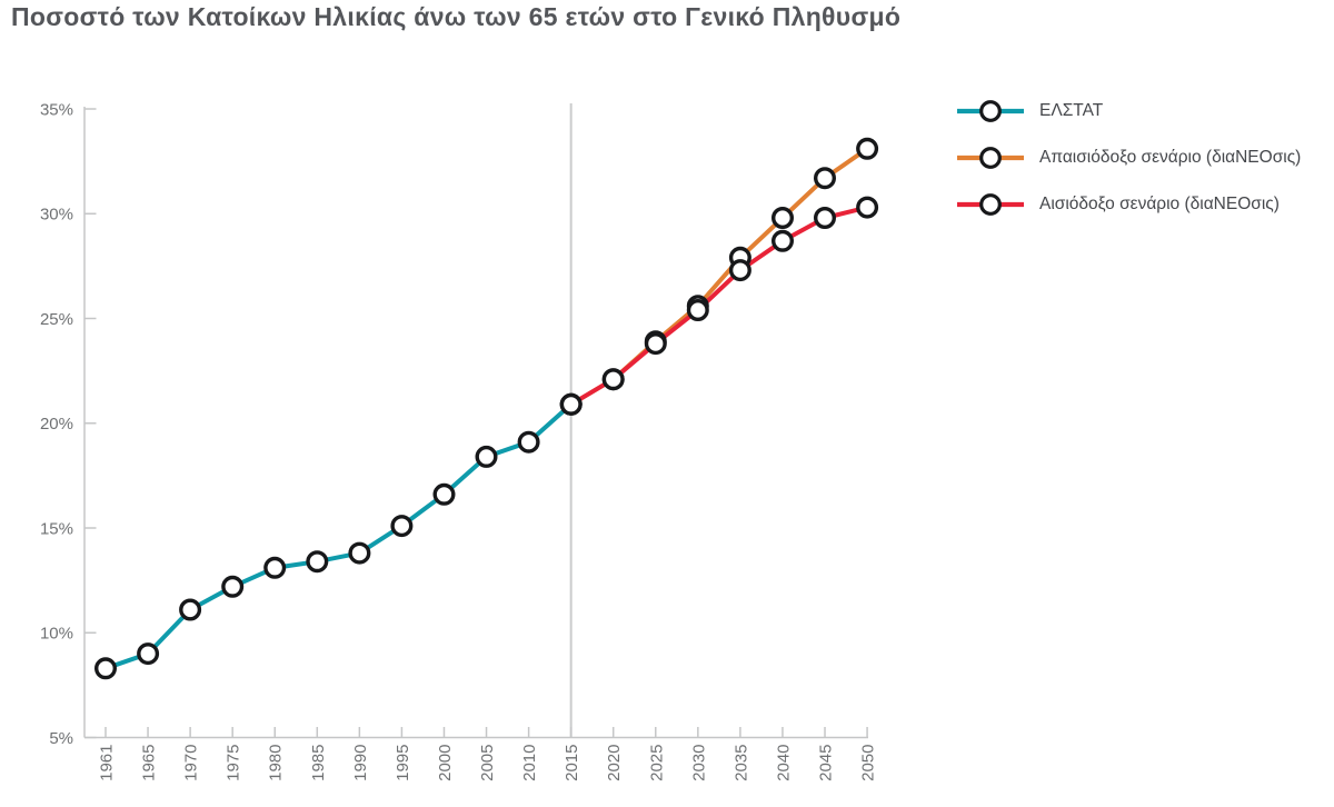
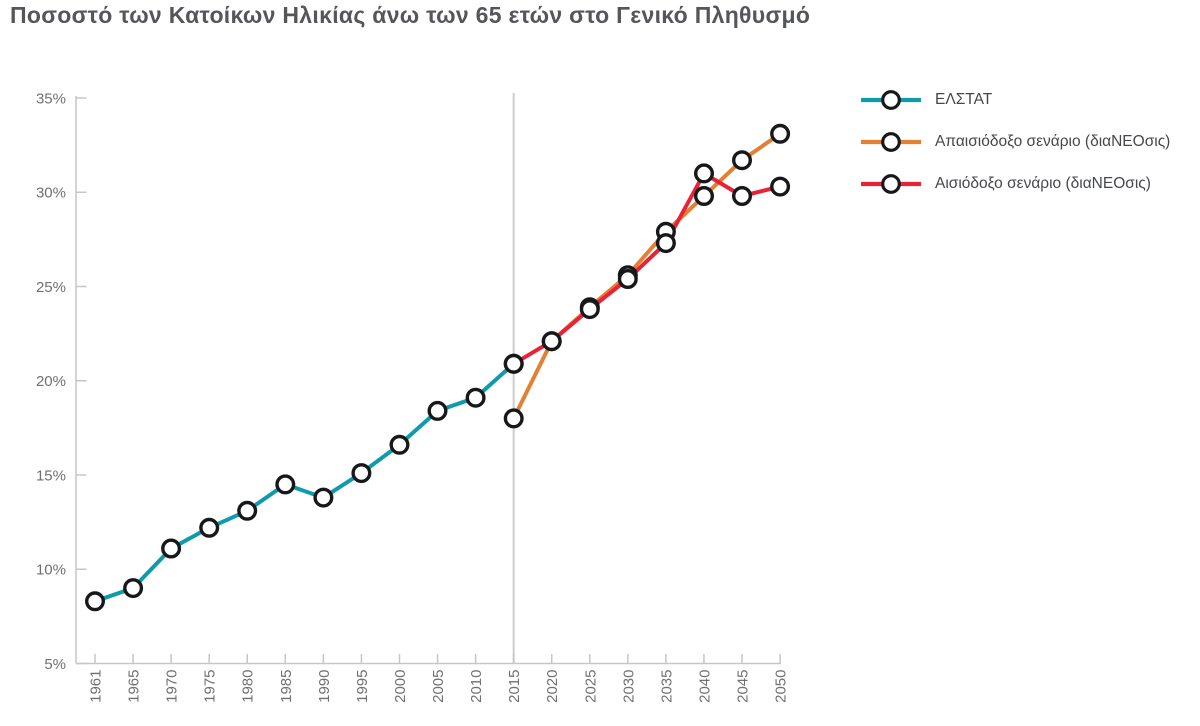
ΕΛΣΤΑΤ/1985: 13.4% -> 14.5%
Απαισιόδοξο σενάριο (διαΝΕΟσις)/2015: 20.9% -> 18.0%
Αισιόδοξο σενάριο (διαΝΕΟσις)/2040: 28.7% -> 31.0%
